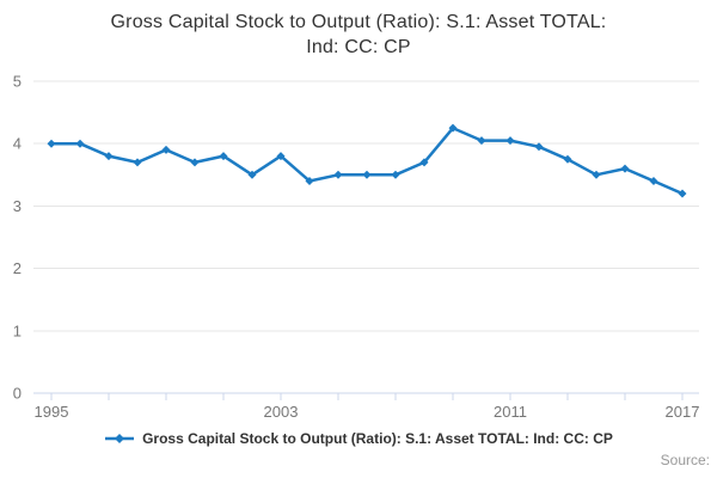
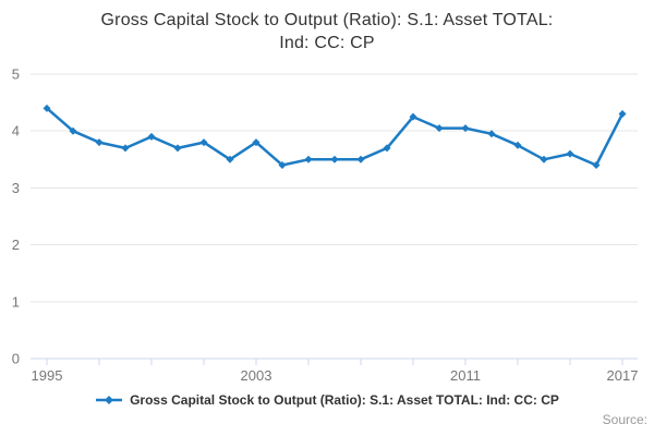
1995: 4.0 -> 4.4
2017: 3.2 -> 4.3
